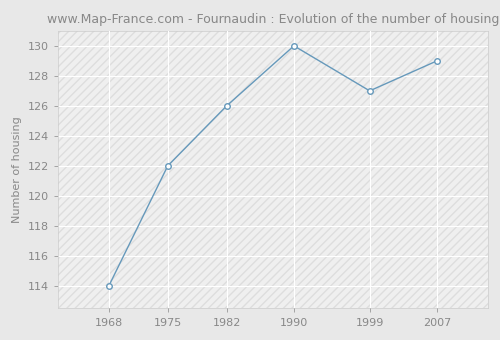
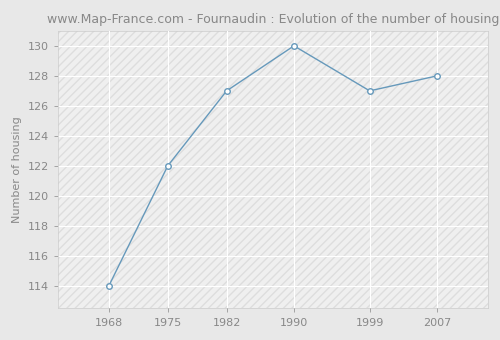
1982: 126 -> 127
2007: 129 -> 128
